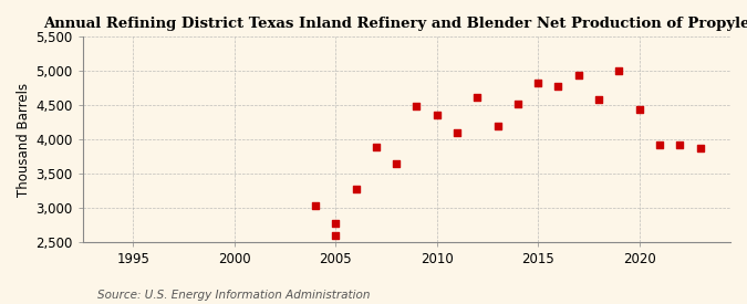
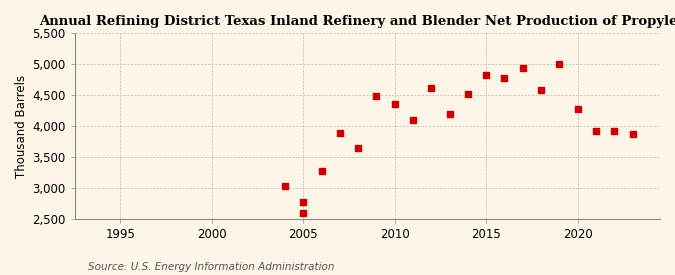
2020: 4,440 -> 4,280
